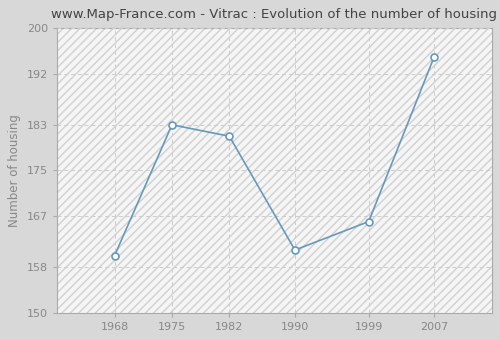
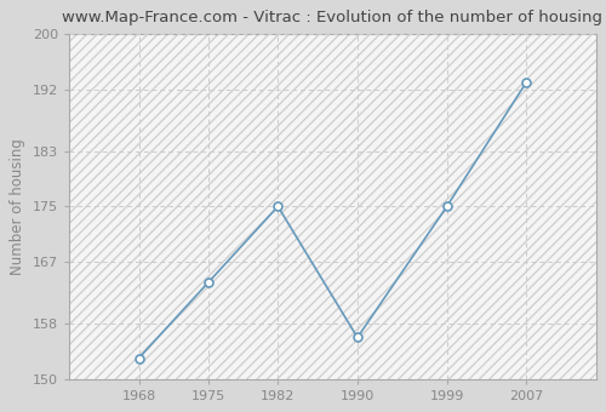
1968: 160 -> 153
1975: 183 -> 164
1982: 181 -> 175
1990: 161 -> 156
1999: 166 -> 175
2007: 195 -> 193
